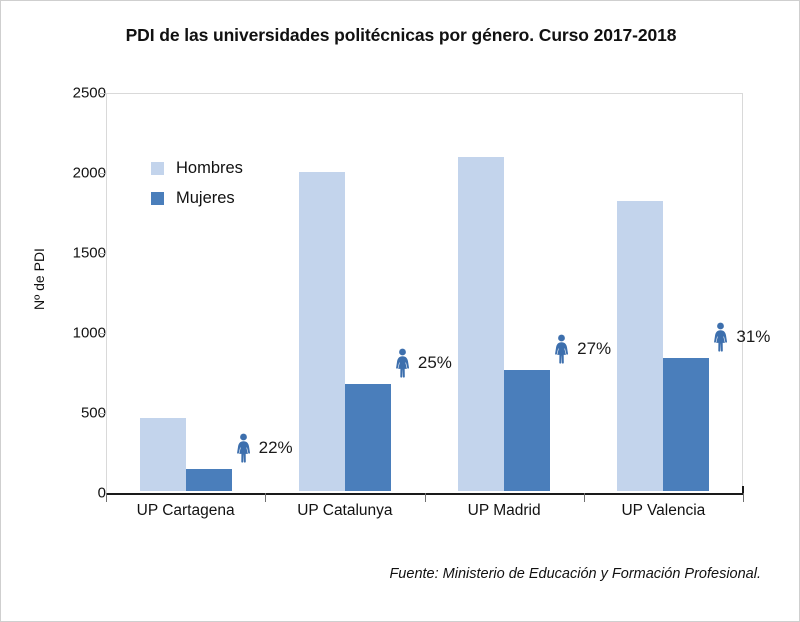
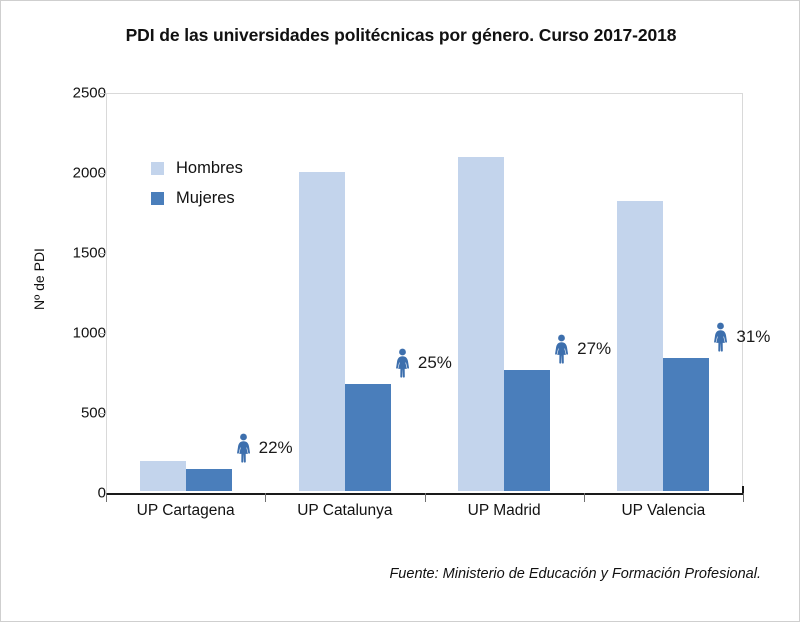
Hombres/UP Cartagena: 460 -> 190
